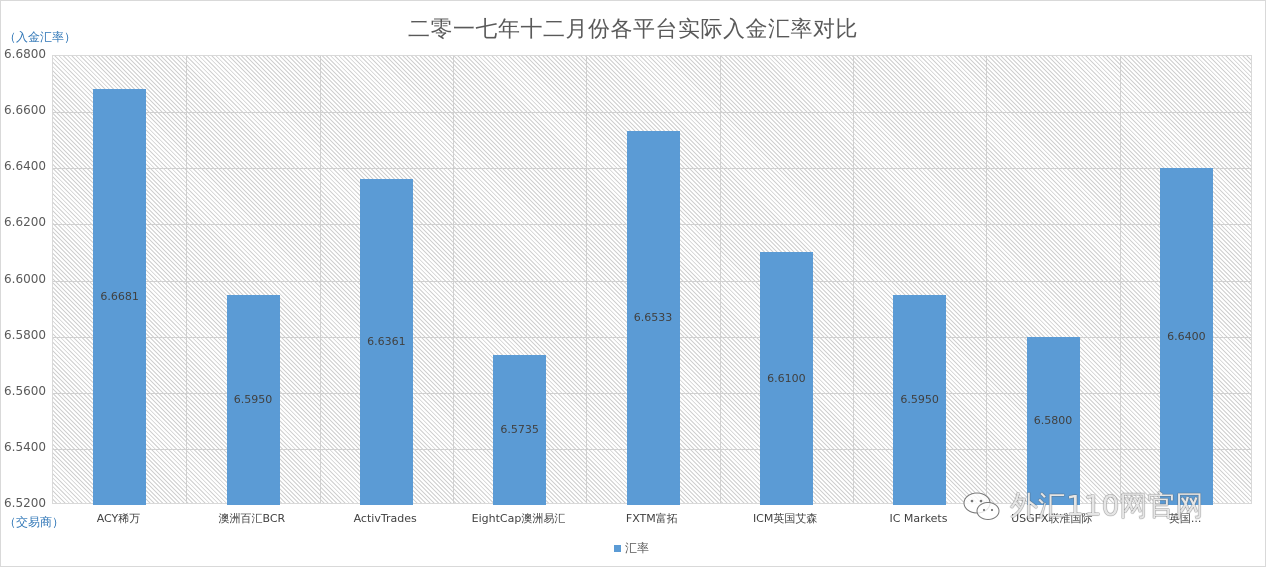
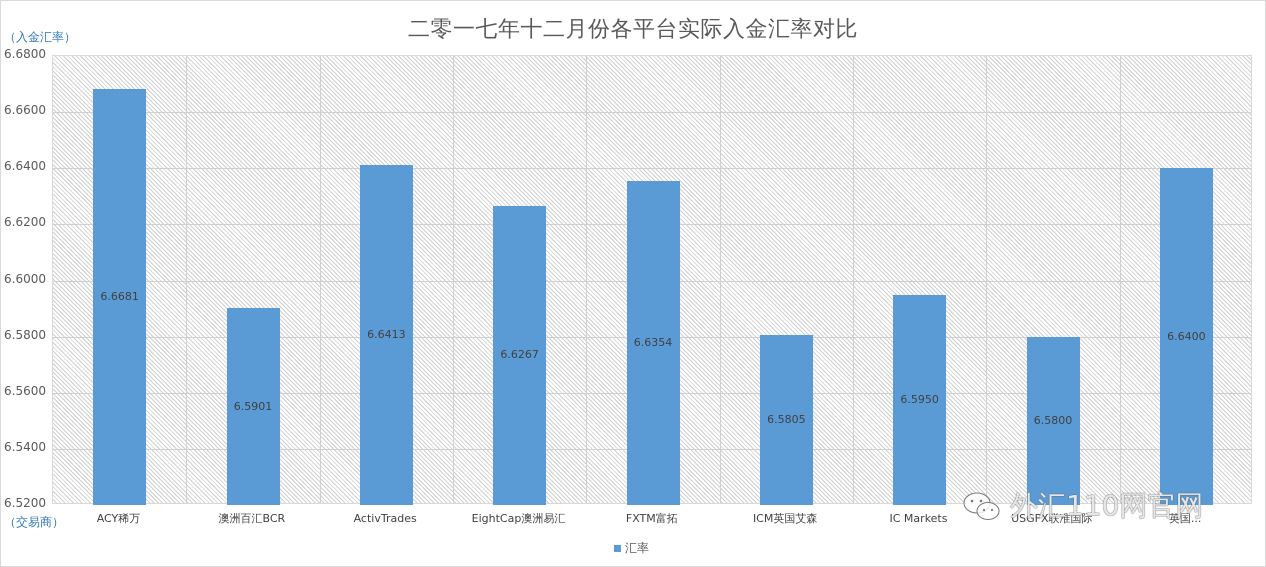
澳洲百汇BCR: 6.5950 -> 6.5901
ActivTrades: 6.6361 -> 6.6413
EightCap澳洲易汇: 6.5735 -> 6.6267
FXTM富拓: 6.6533 -> 6.6354
ICM英国艾森: 6.6100 -> 6.5805
